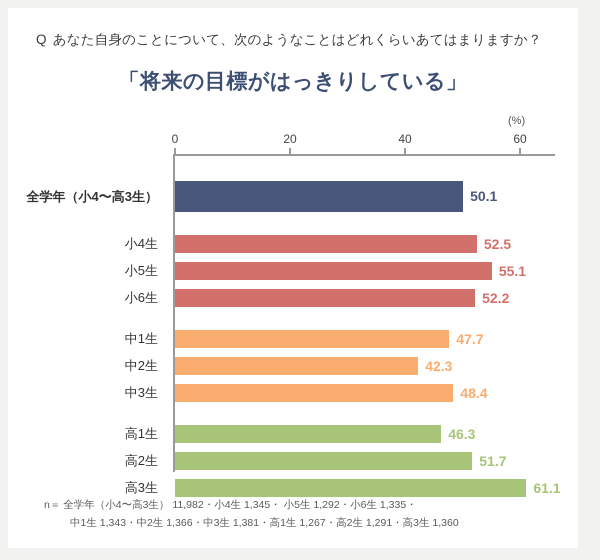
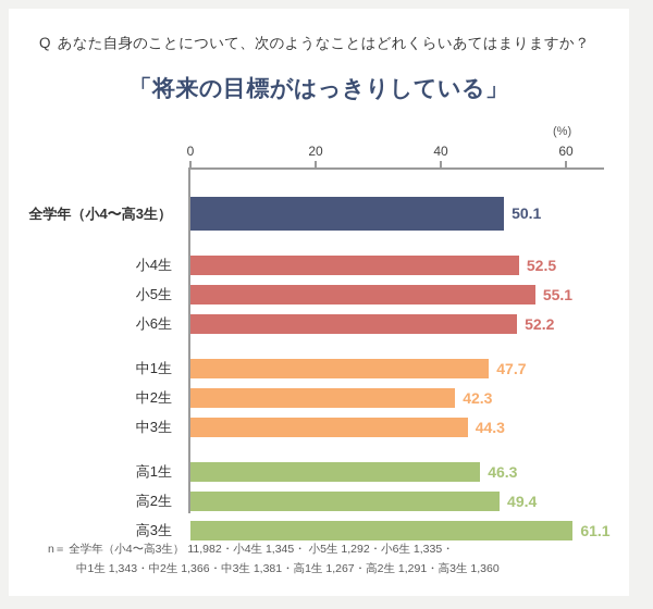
中3生: 48.4 -> 44.3
高2生: 51.7 -> 49.4
